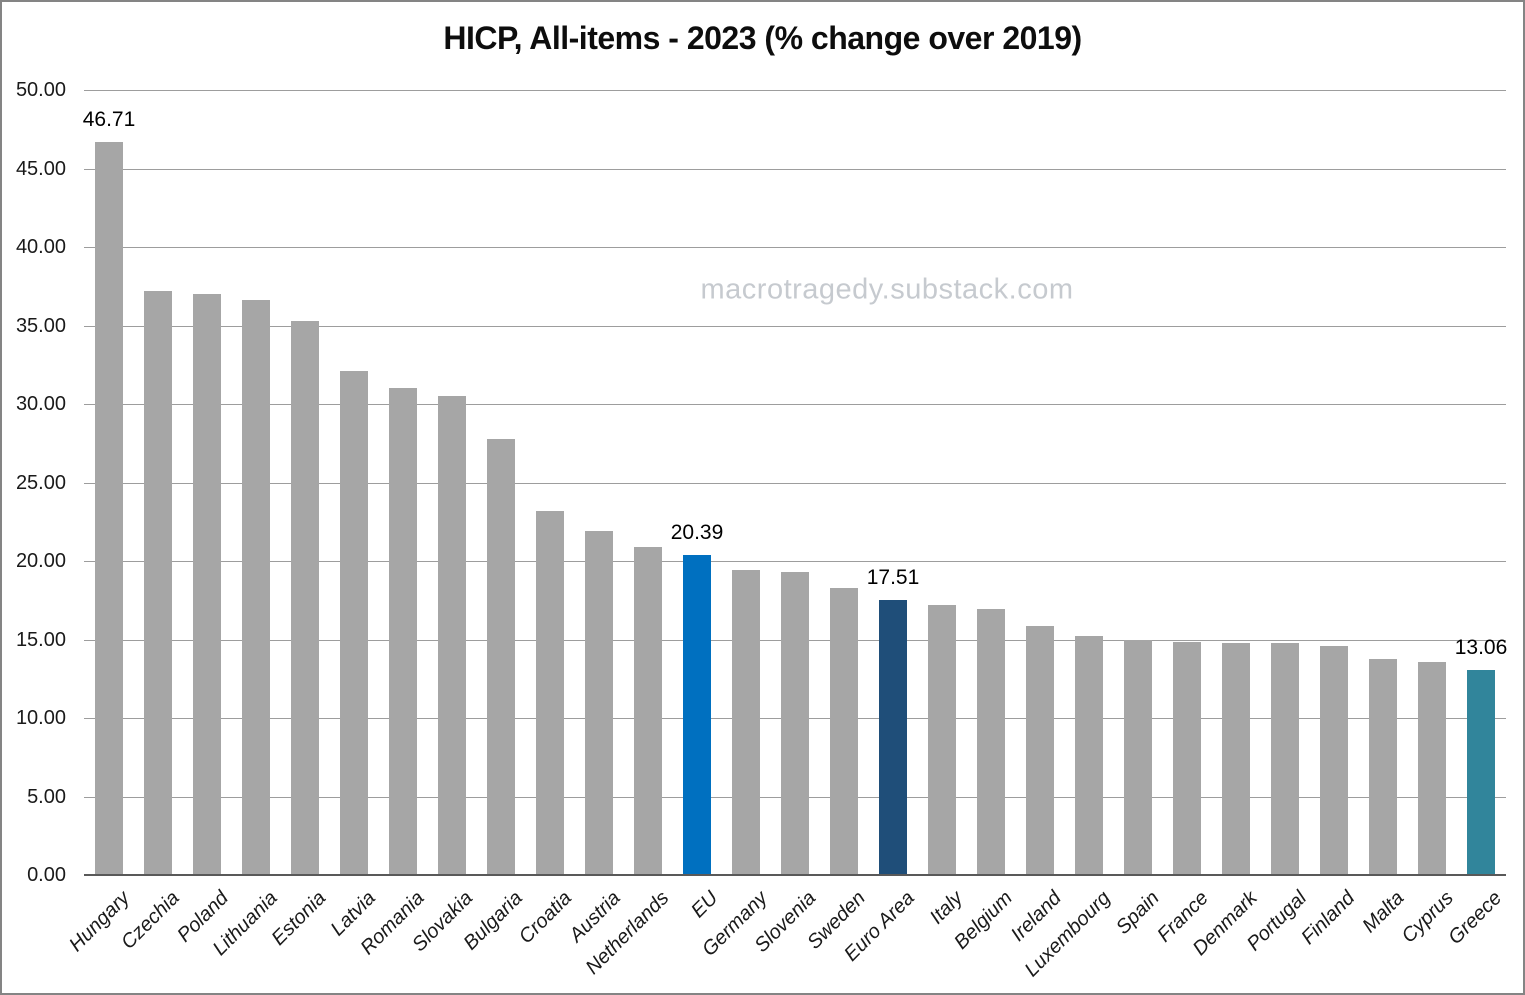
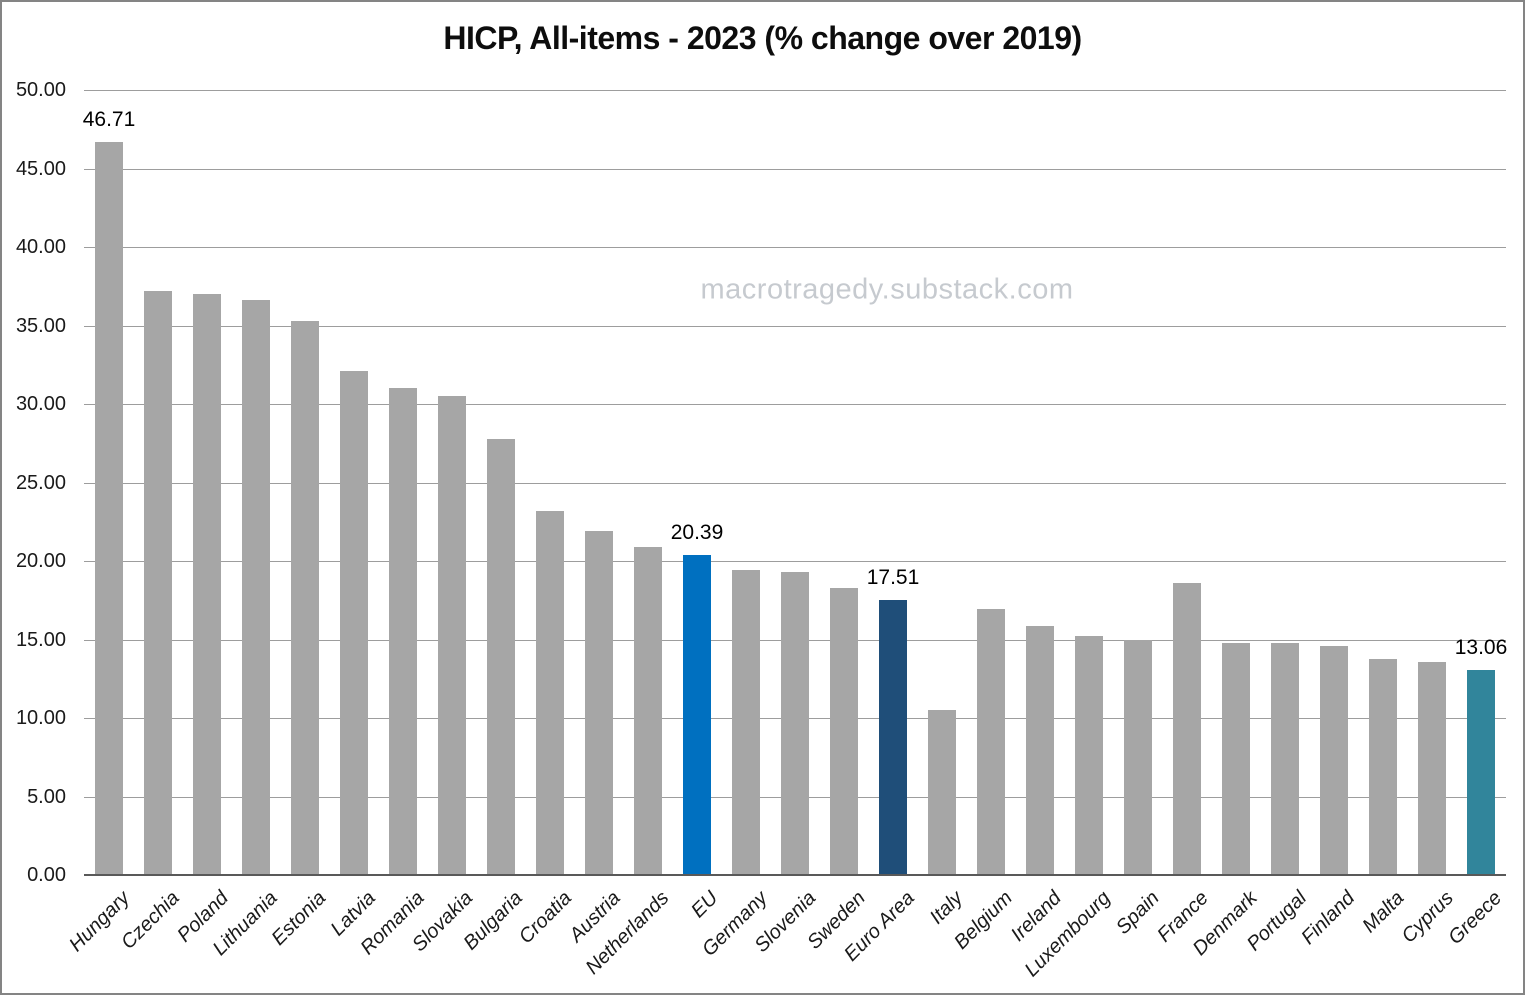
Italy: 17.2 -> 10.5
France: 14.8 -> 18.6
